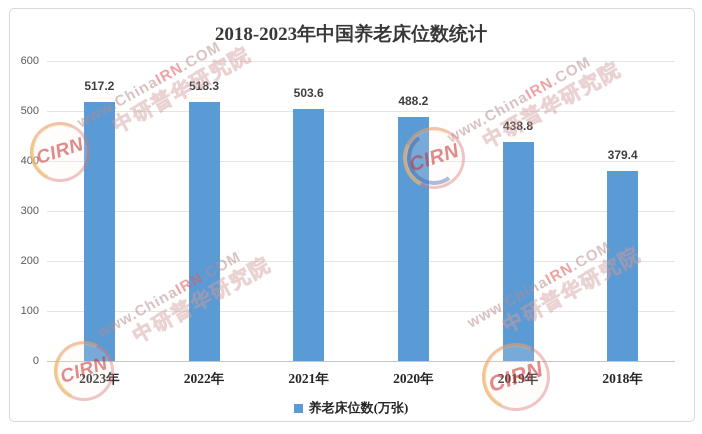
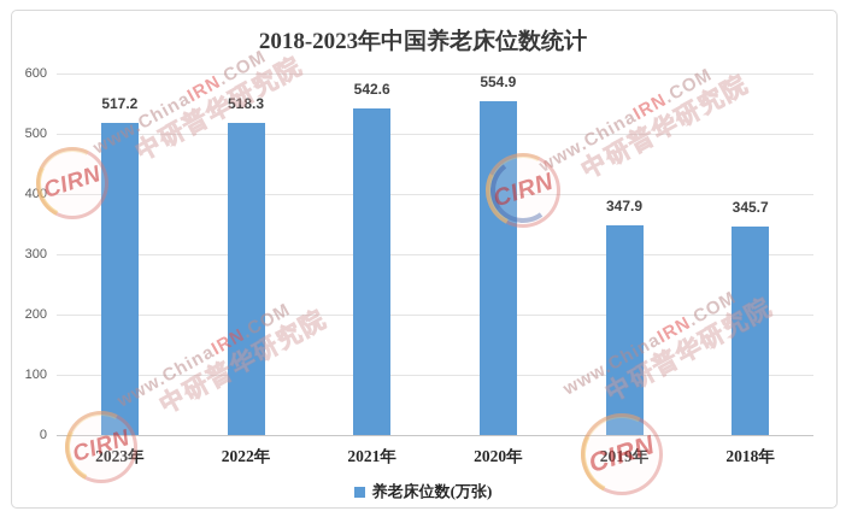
2021年: 503.6 -> 542.6
2020年: 488.2 -> 554.9
2019年: 438.8 -> 347.9
2018年: 379.4 -> 345.7
